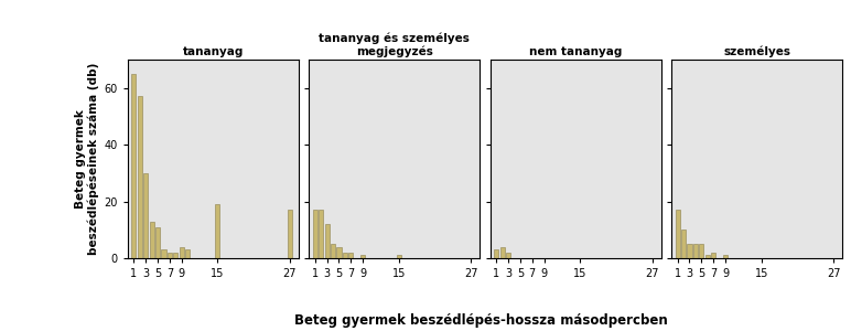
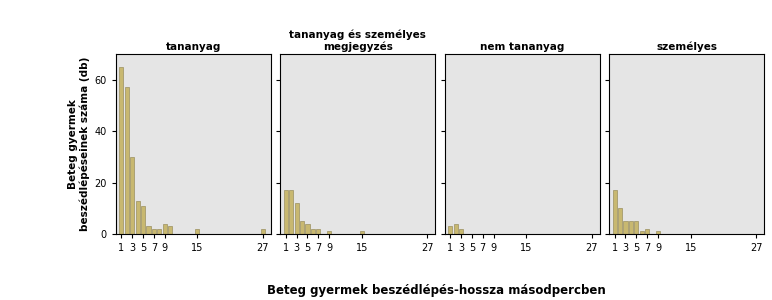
tananyag/15: 19 -> 2
tananyag/27: 17 -> 2
